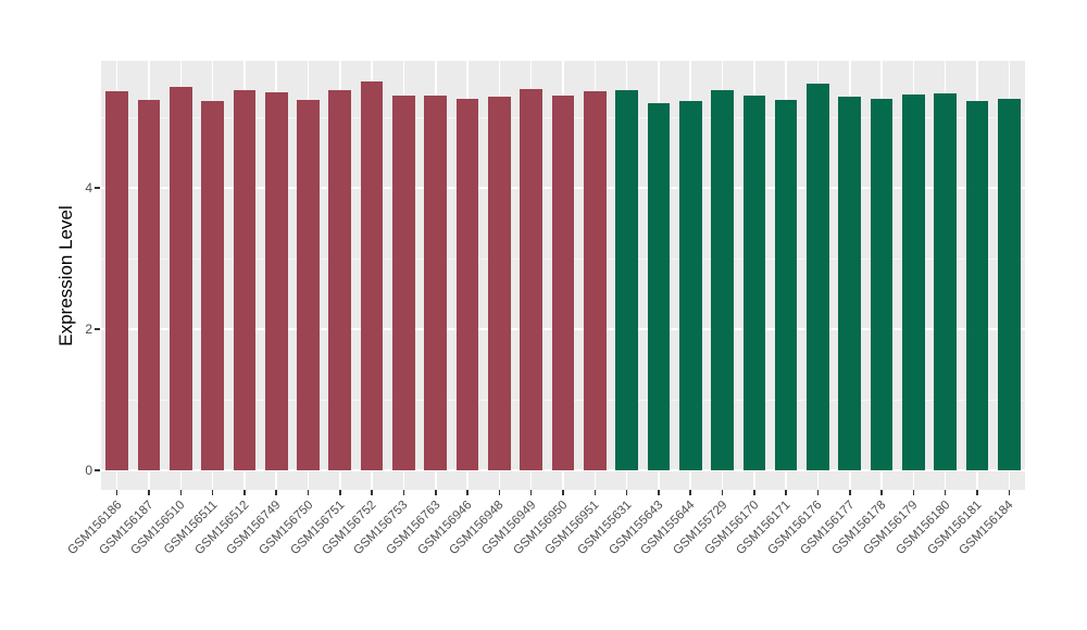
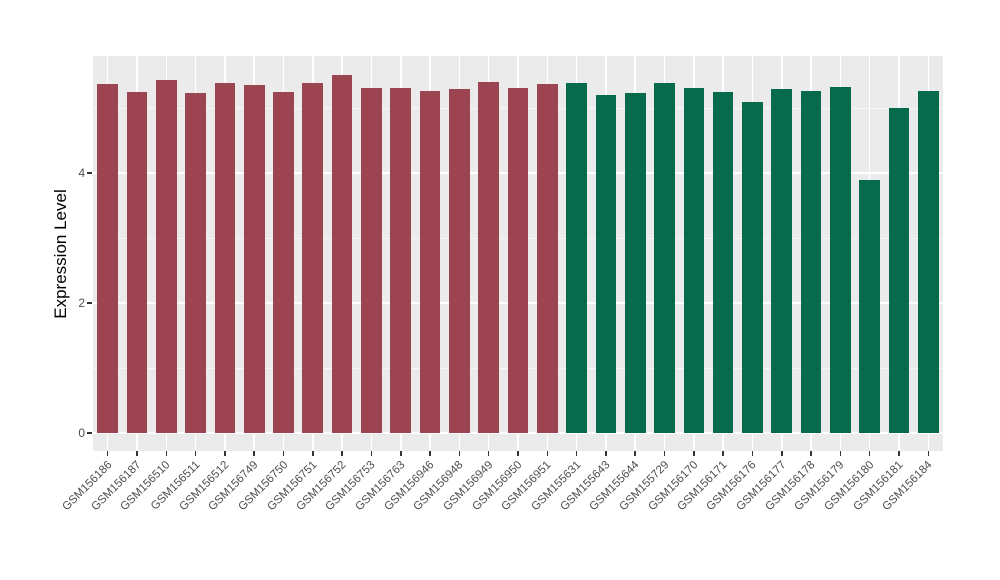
GSM156176: 5.5 -> 5.1
GSM156180: 5.3 -> 3.9
GSM156181: 5.2 -> 5.0
